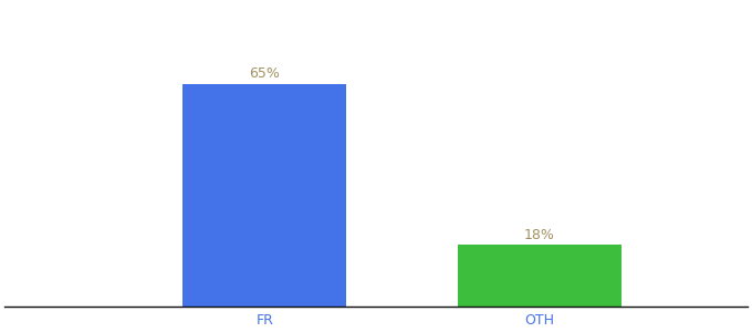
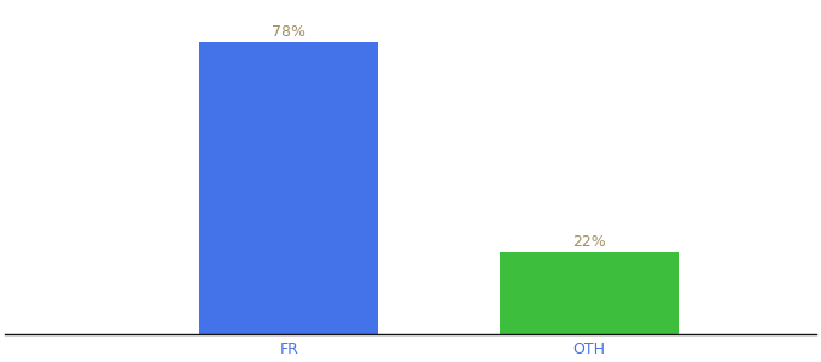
FR: 65% -> 78%
OTH: 18% -> 22%
